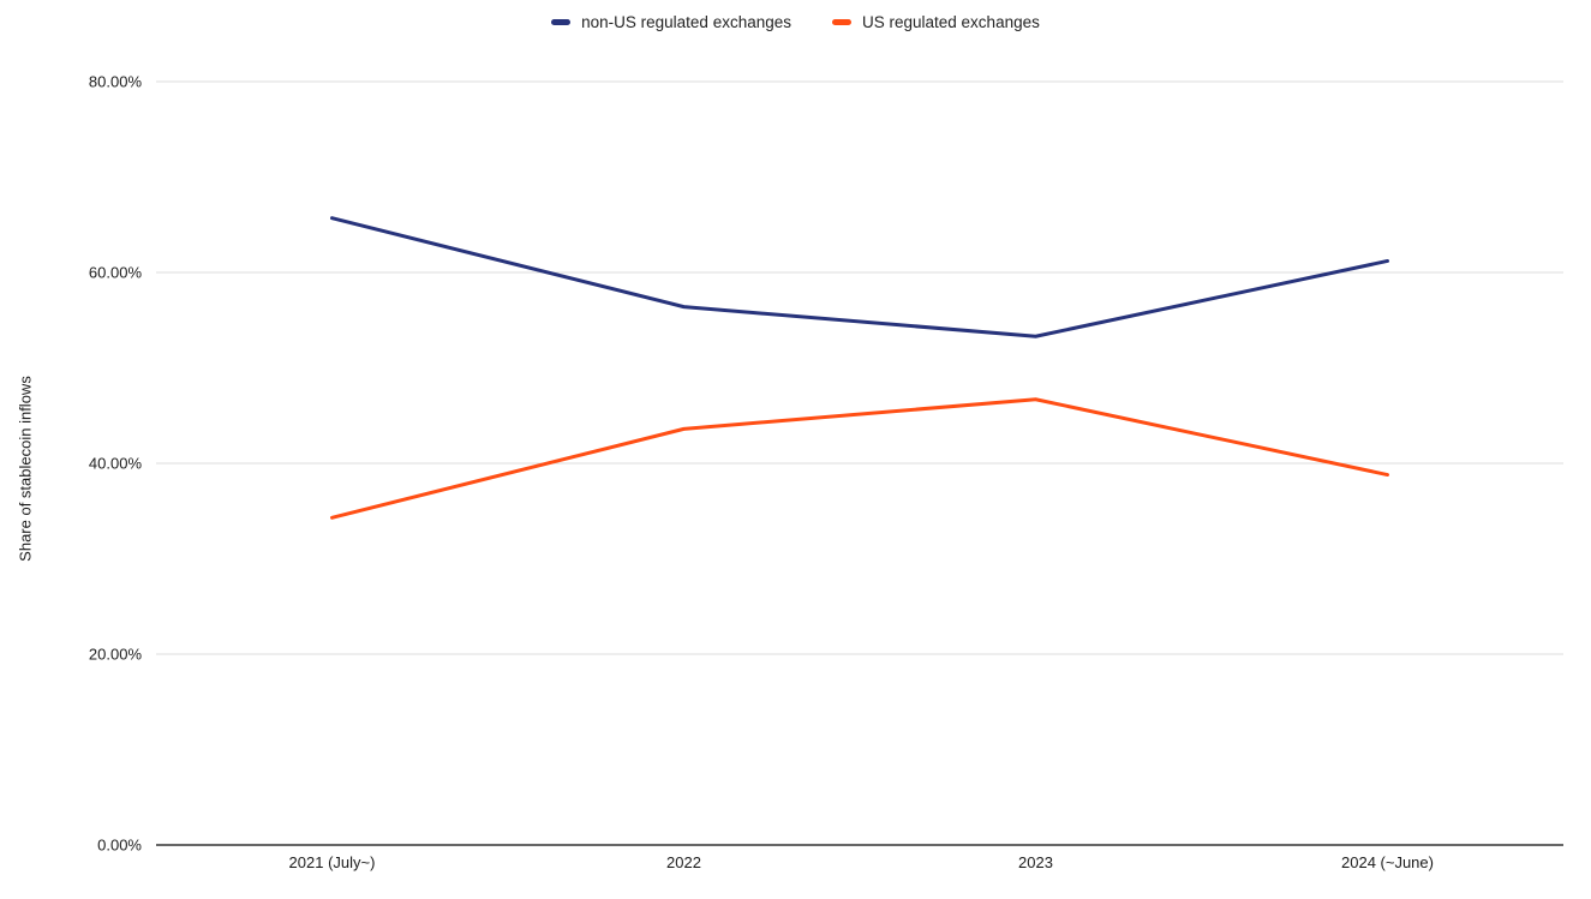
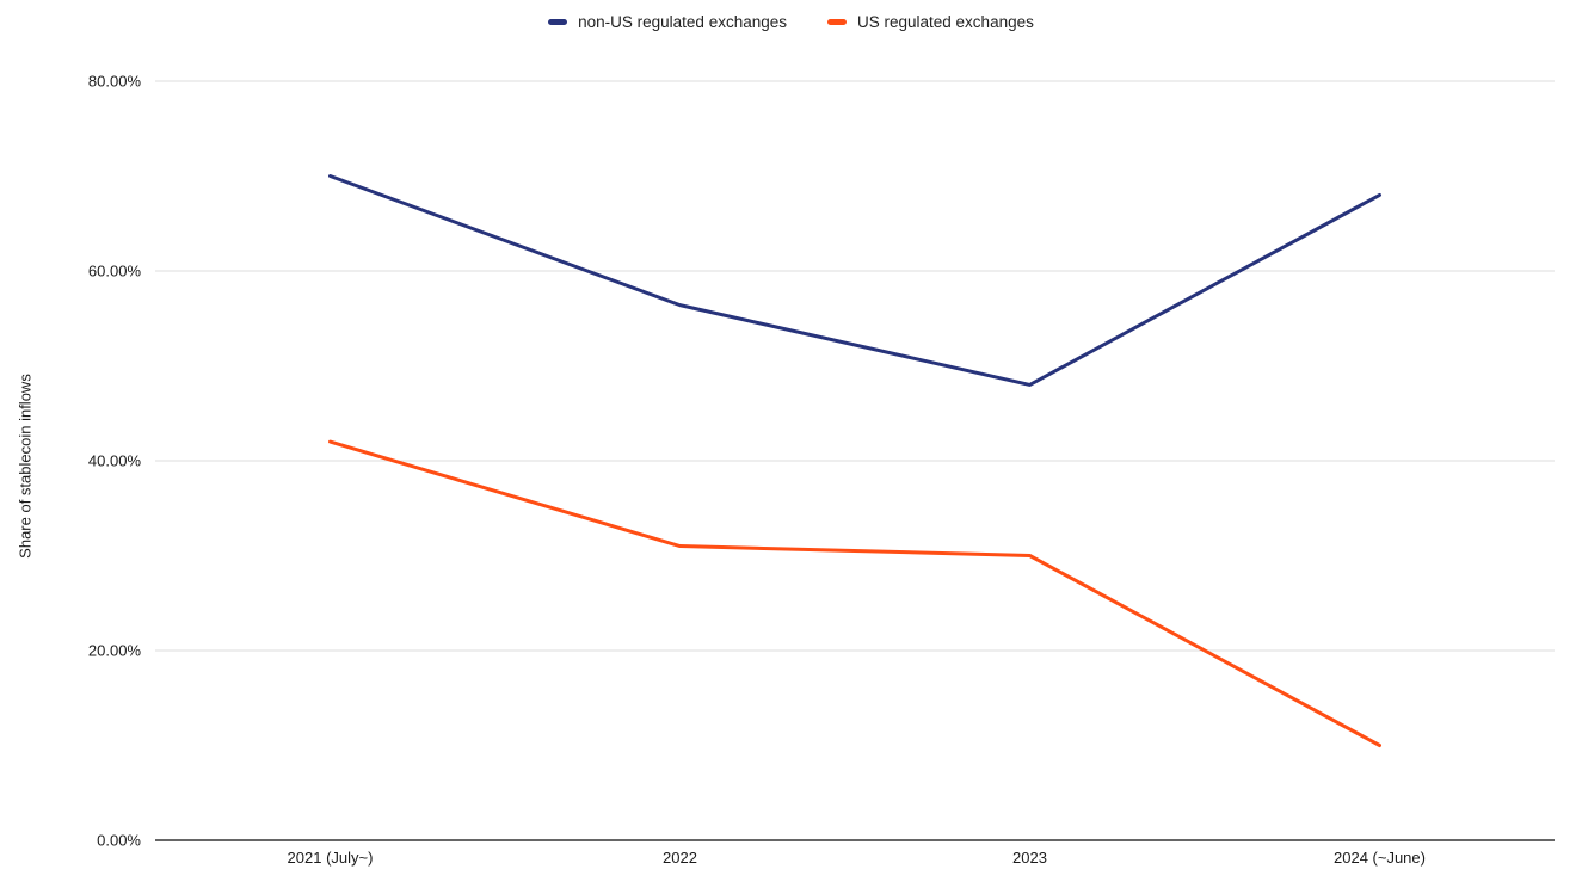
non-US regulated exchanges/2021 (July~): 66% -> 70%
US regulated exchanges/2021 (July~): 34% -> 42%
US regulated exchanges/2022: 44% -> 31%
non-US regulated exchanges/2023: 53% -> 48%
US regulated exchanges/2023: 47% -> 30%
non-US regulated exchanges/2024 (~June): 61% -> 68%
US regulated exchanges/2024 (~June): 39% -> 10%
